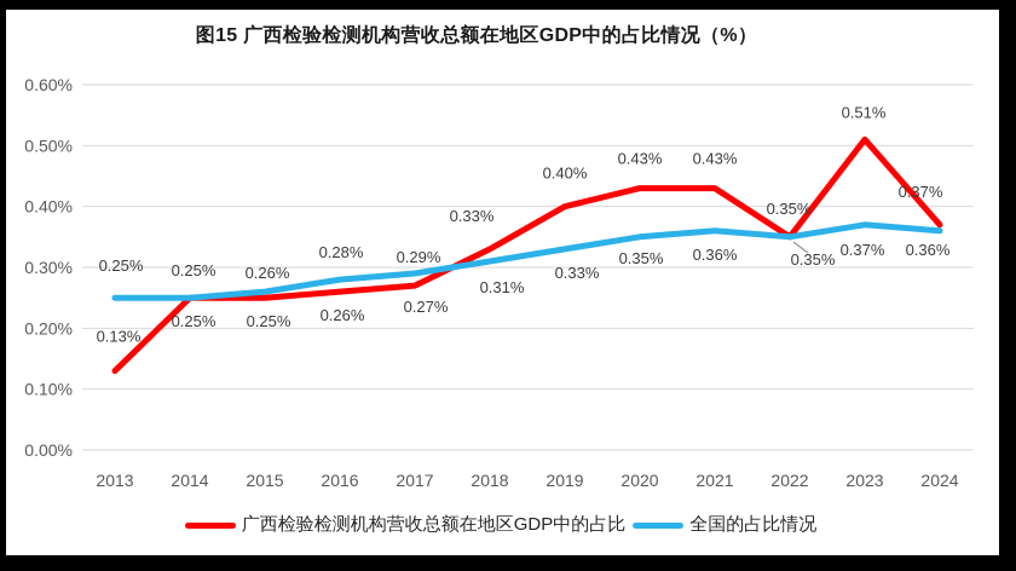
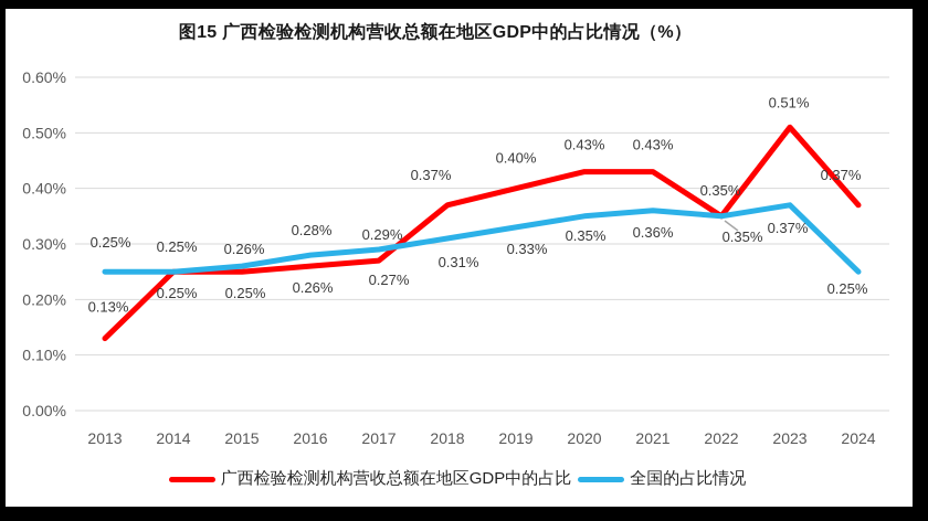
广西检验检测机构营收总额在地区GDP中的占比/2018: 0.33% -> 0.37%
全国的占比情况/2024: 0.36% -> 0.25%
